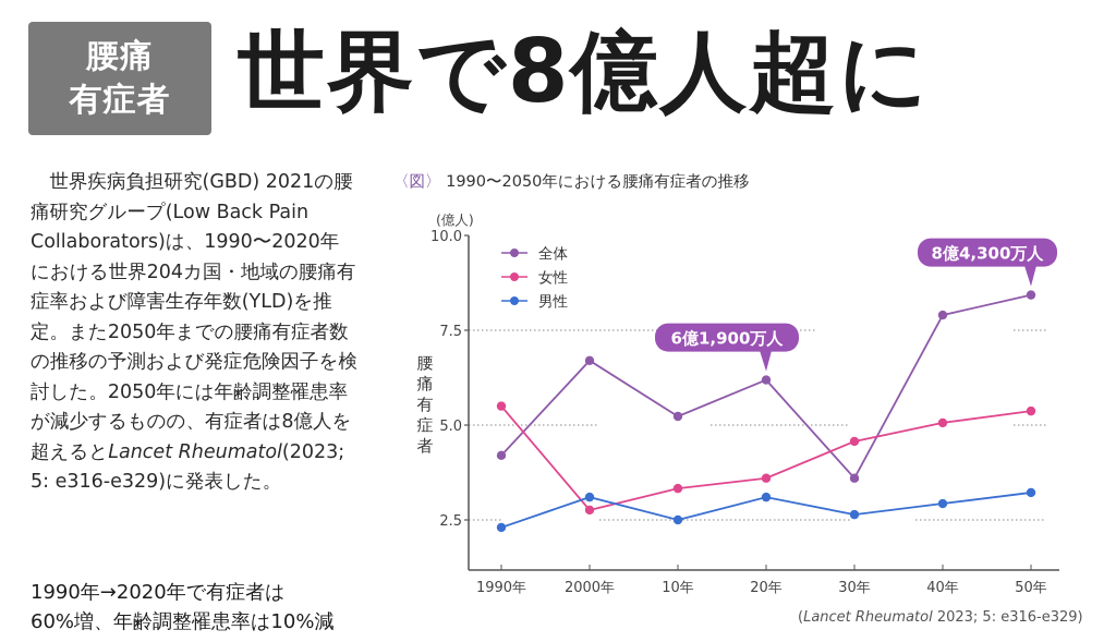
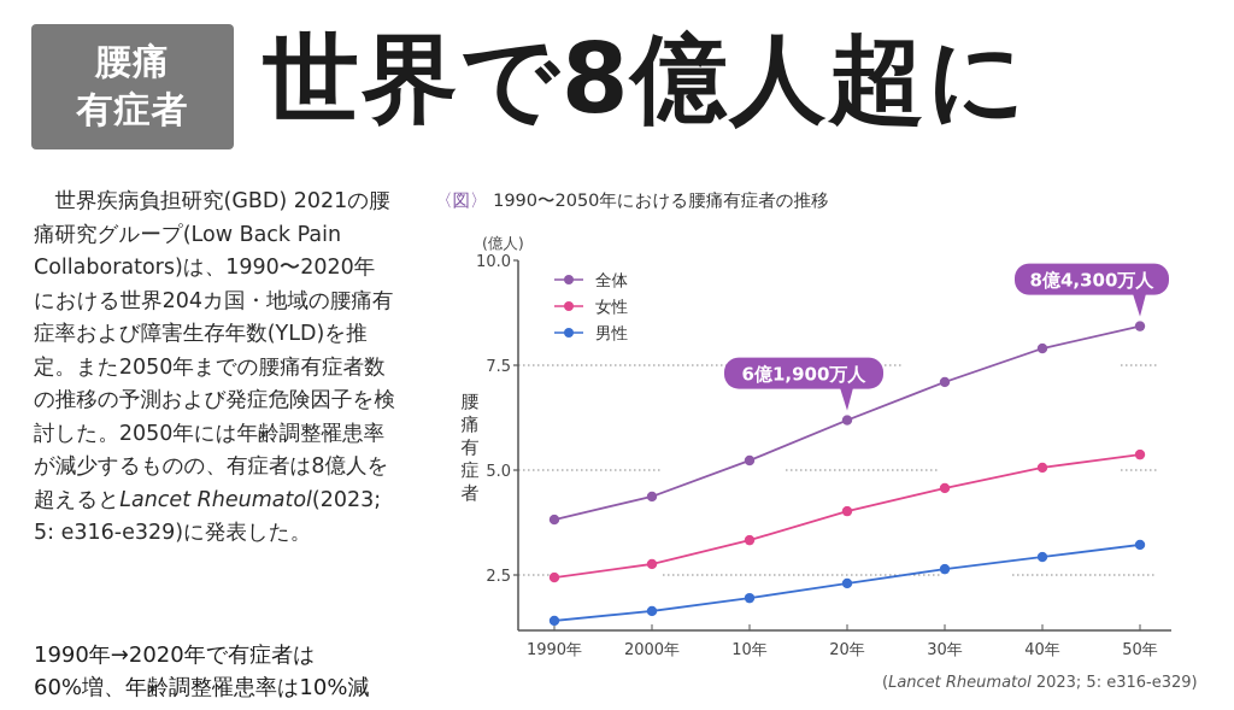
全体/1990年: 4.2 -> 3.8
女性/1990年: 5.5 -> 2.4
男性/1990年: 2.3 -> 1.4
全体/2000年: 6.7 -> 4.4
男性/2000年: 3.1 -> 1.6
男性/10年: 2.5 -> 1.9
女性/20年: 3.6 -> 4.0
男性/20年: 3.1 -> 2.3
全体/30年: 3.6 -> 7.1
